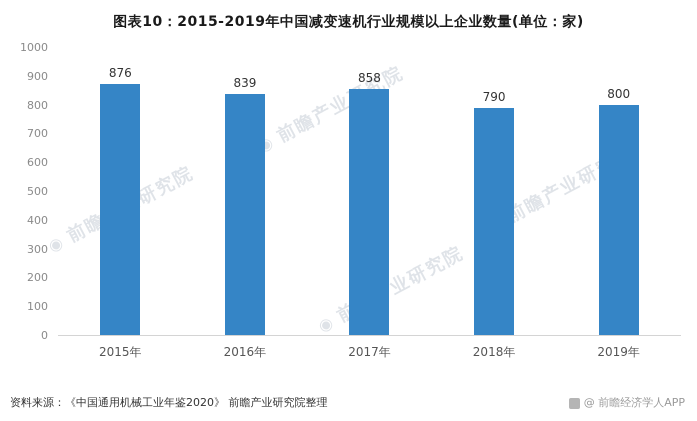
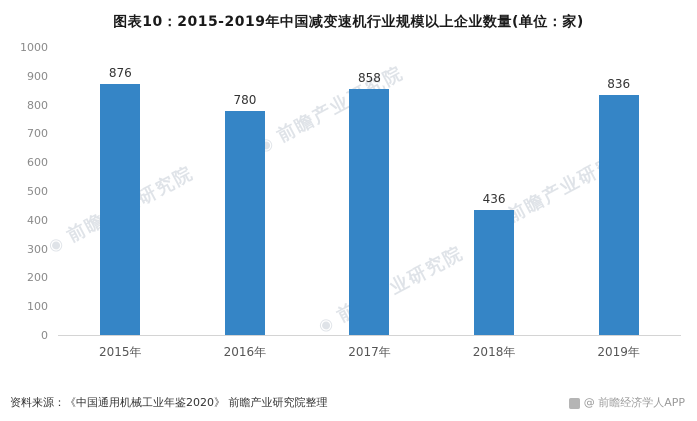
2016年: 839 -> 780
2018年: 790 -> 436
2019年: 800 -> 836
